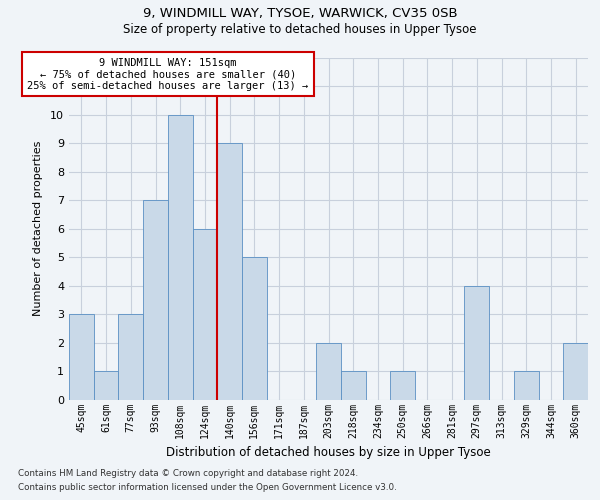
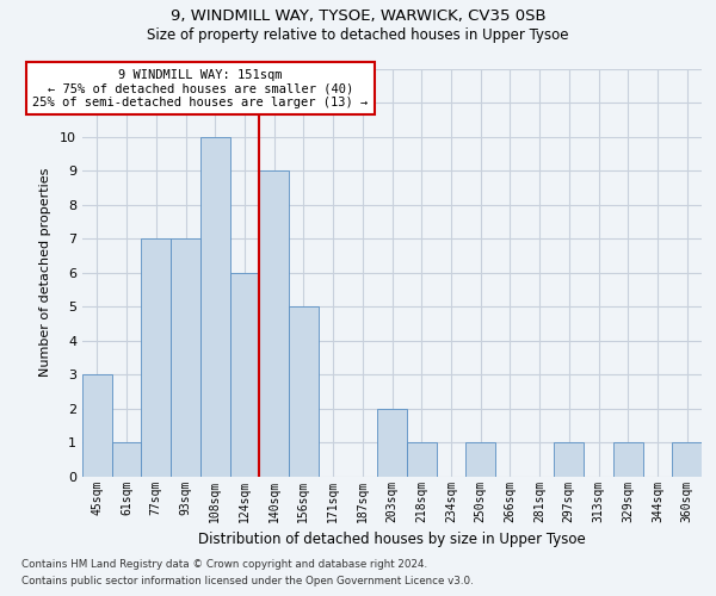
77sqm: 3 -> 7
297sqm: 4 -> 1
360sqm: 2 -> 1
